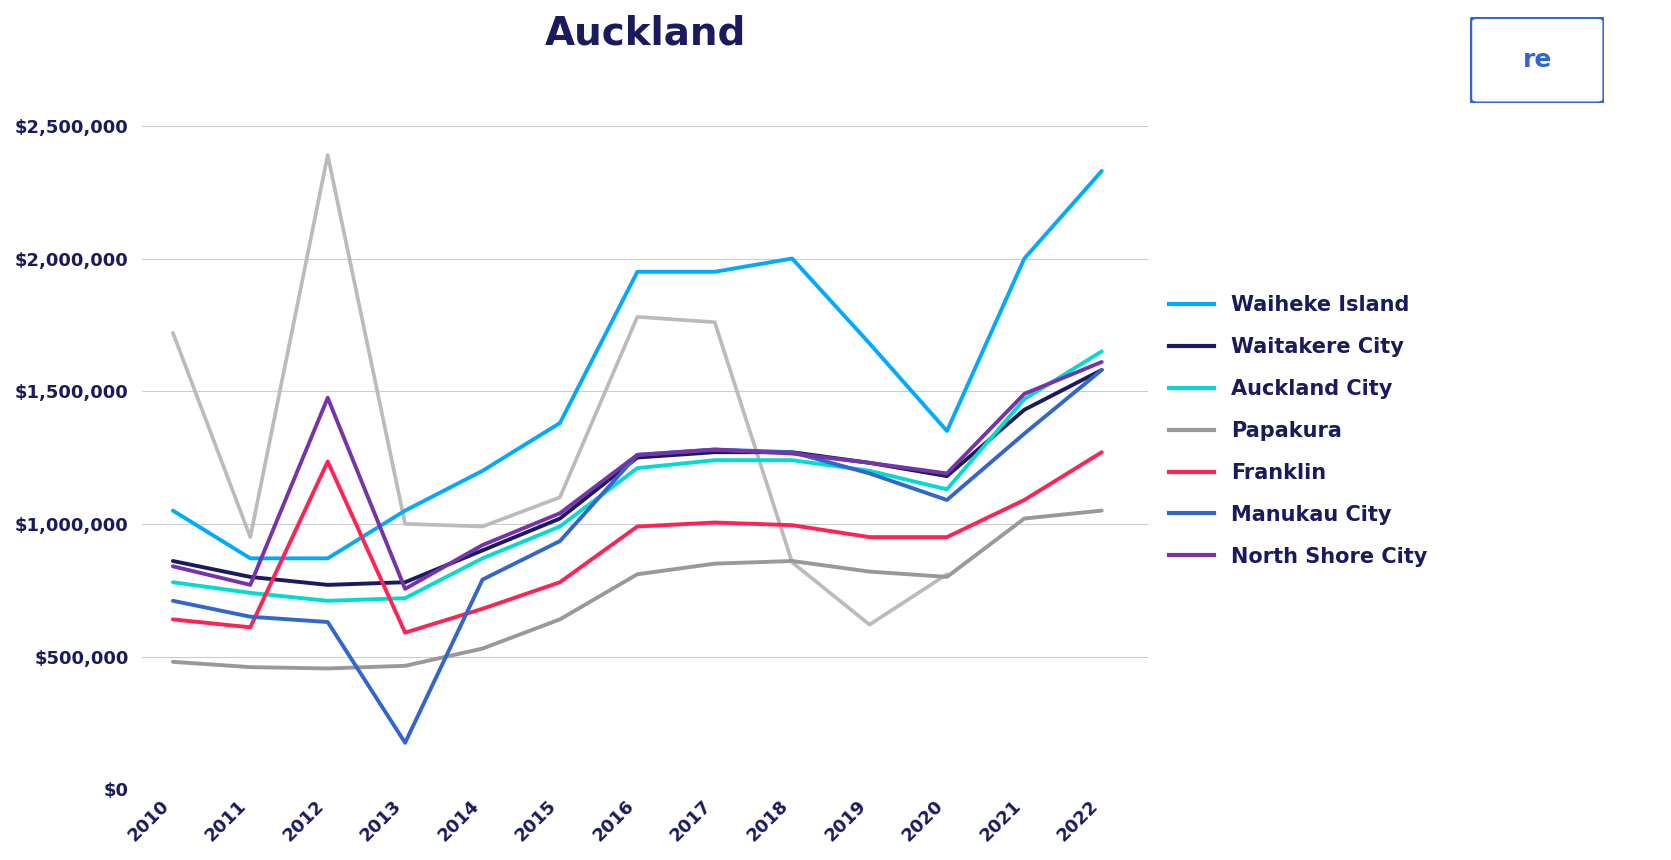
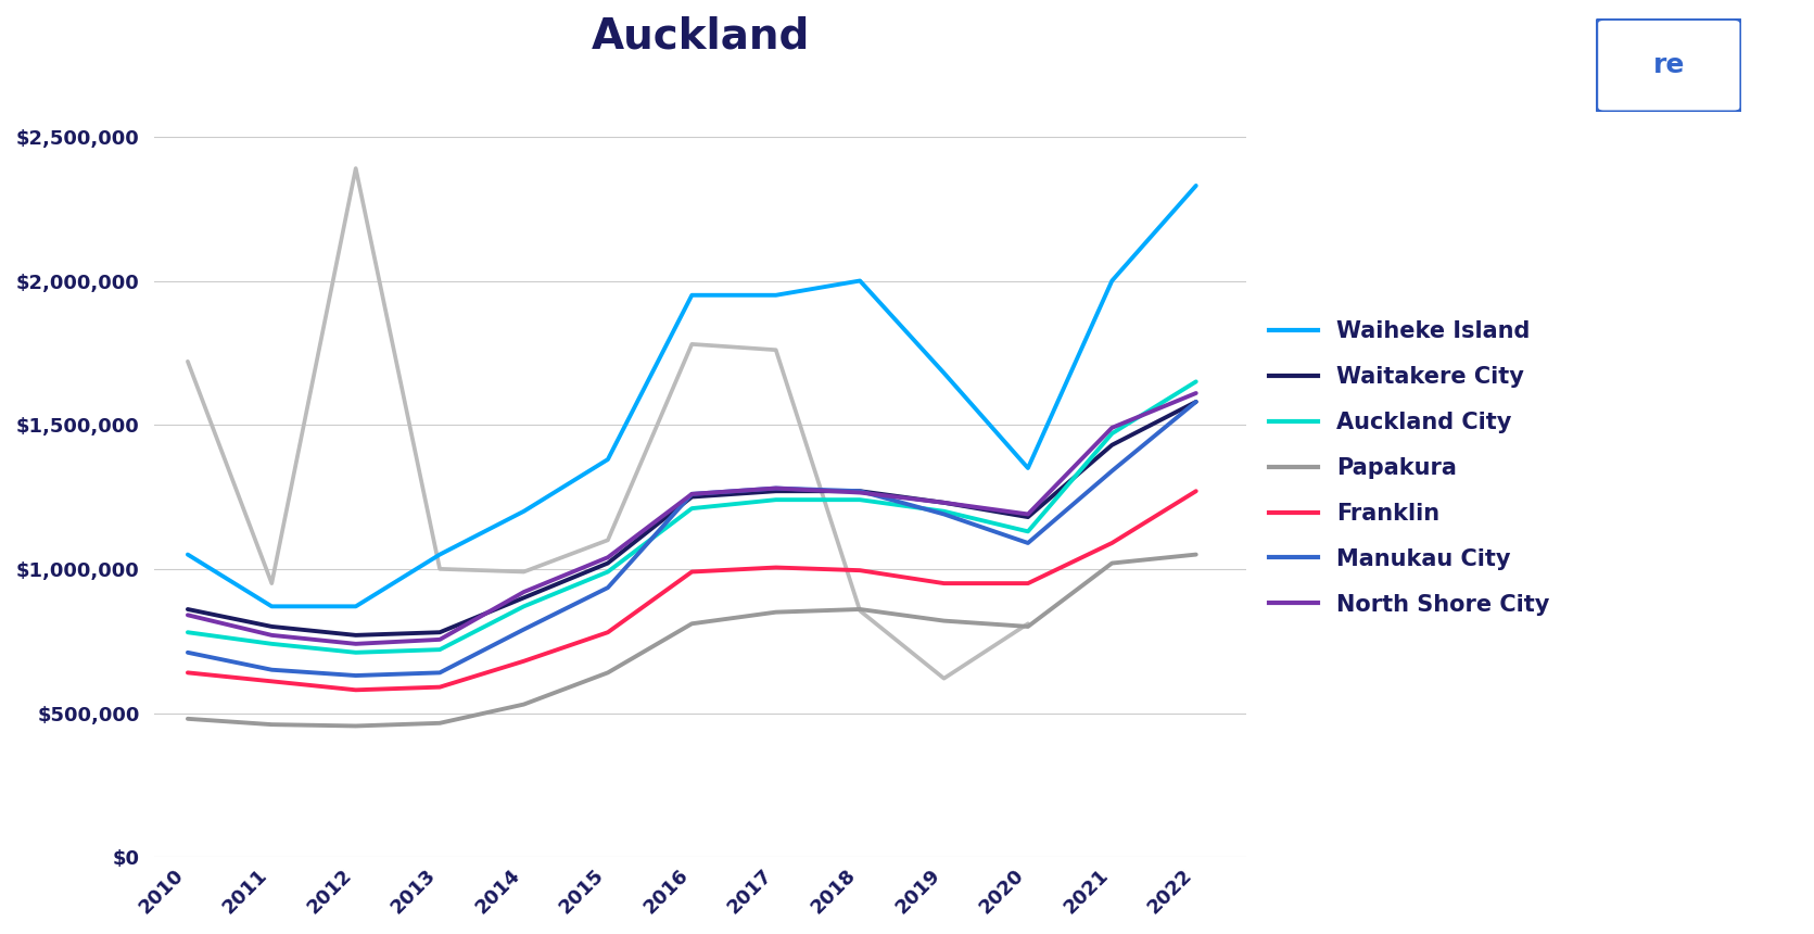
Franklin/2012: $1,235,000 -> $580,000
North Shore City/2012: $1,475,000 -> $740,000
Manukau City/2013: $175,000 -> $640,000
